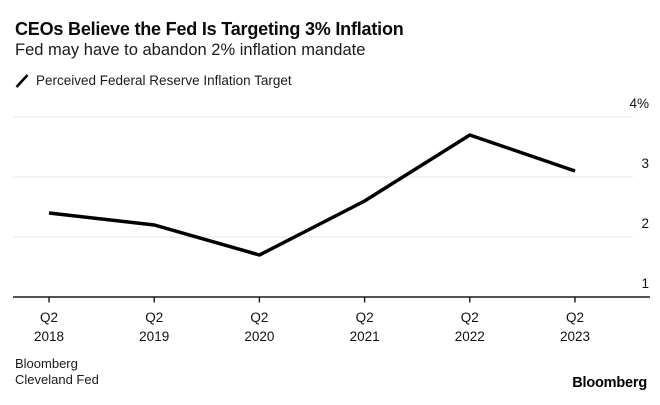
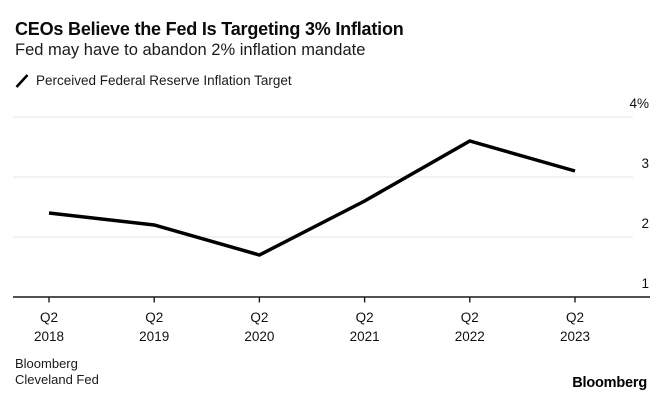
Q2 2022: 3.7% -> 3.6%
